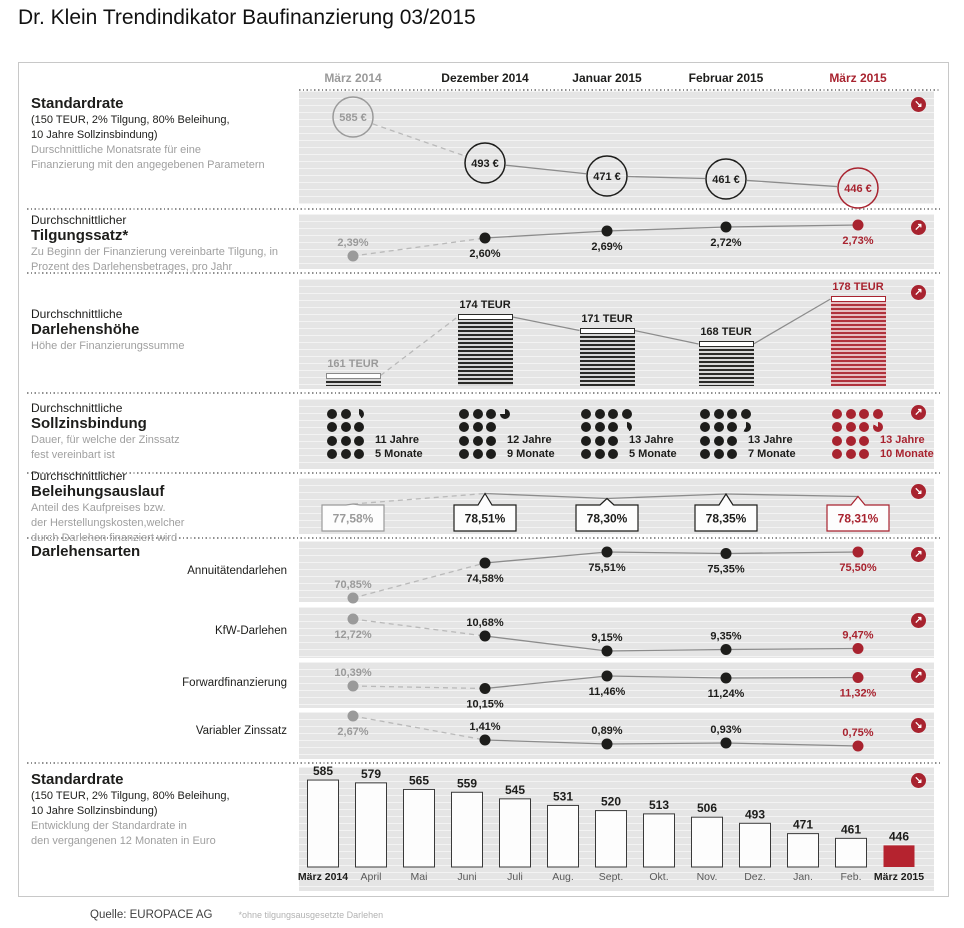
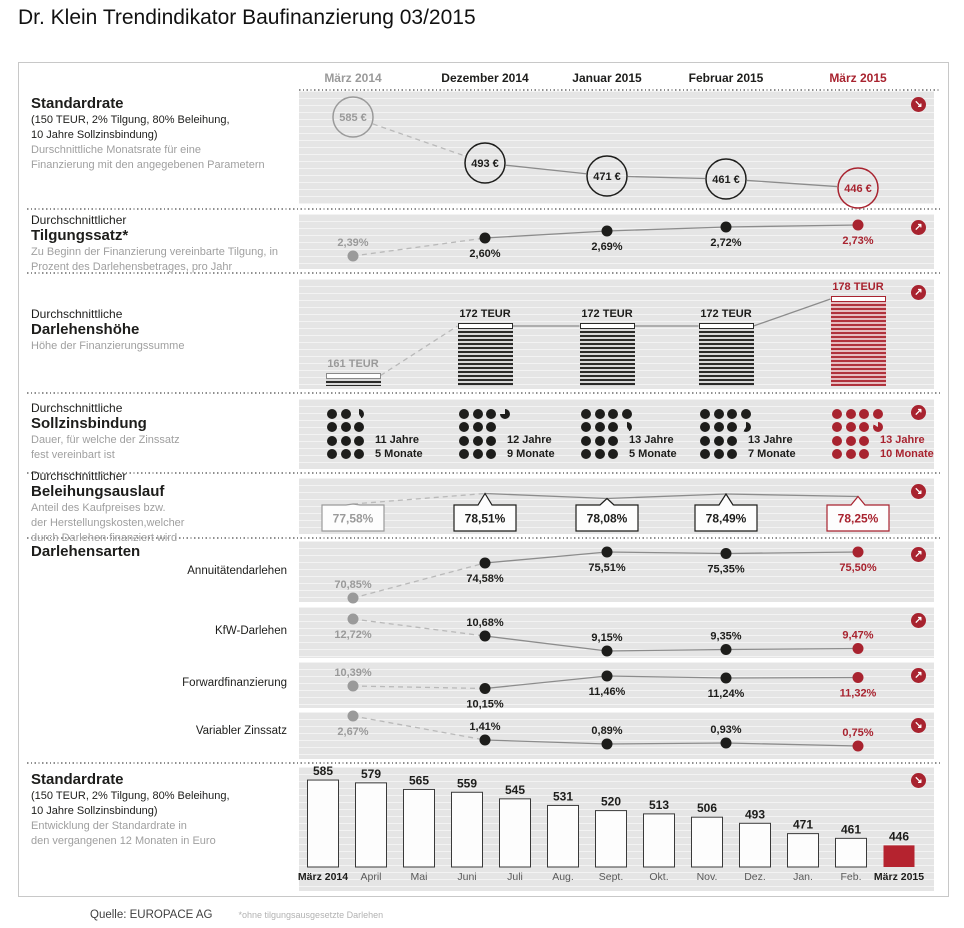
Durchschnittliche Darlehenshöhe/Dezember 2014: 174 -> 172
Durchschnittliche Darlehenshöhe/Januar 2015: 171 -> 172
Durchschnittliche Darlehenshöhe/Februar 2015: 168 -> 172
Durchschnittlicher Beleihungsauslauf/Januar 2015: 78,30% -> 78,08%
Durchschnittlicher Beleihungsauslauf/Februar 2015: 78,35% -> 78,49%
Durchschnittlicher Beleihungsauslauf/März 2015: 78,31% -> 78,25%
